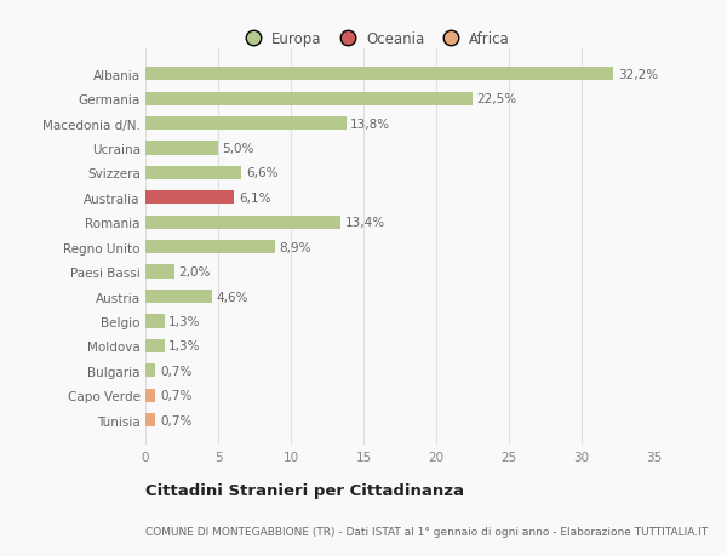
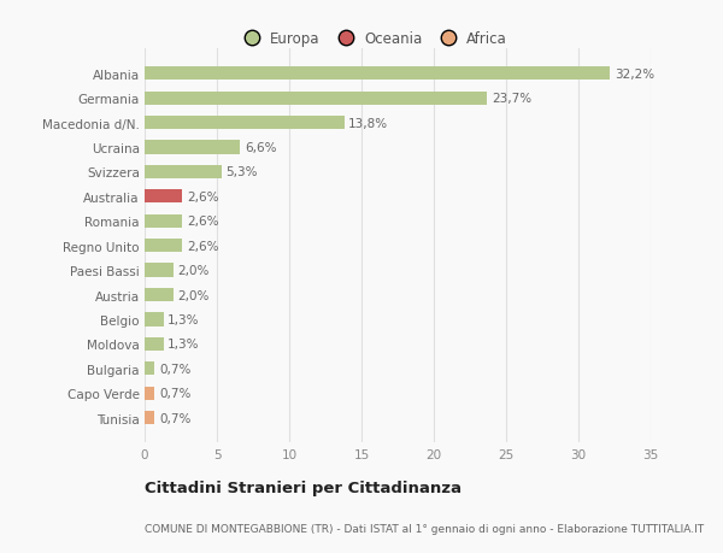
Germania: 22,5% -> 23,7%
Ucraina: 5,0% -> 6,6%
Svizzera: 6,6% -> 5,3%
Australia: 6,1% -> 2,6%
Romania: 13,4% -> 2,6%
Regno Unito: 8,9% -> 2,6%
Austria: 4,6% -> 2,0%
